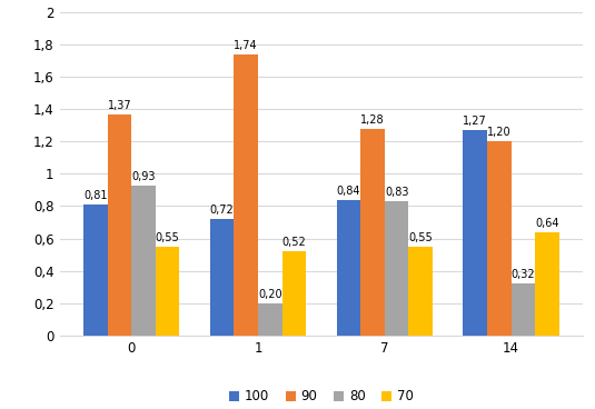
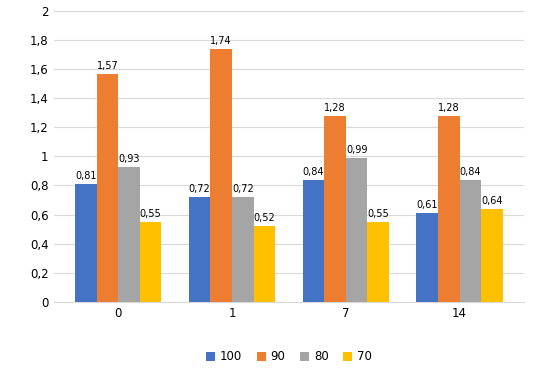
90/0: 1,37 -> 1,57
80/1: 0,20 -> 0,72
80/7: 0,83 -> 0,99
100/14: 1,27 -> 0,61
90/14: 1,20 -> 1,28
80/14: 0,32 -> 0,84
